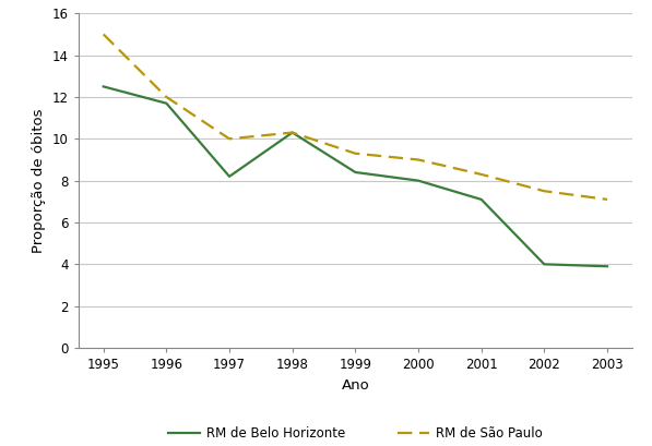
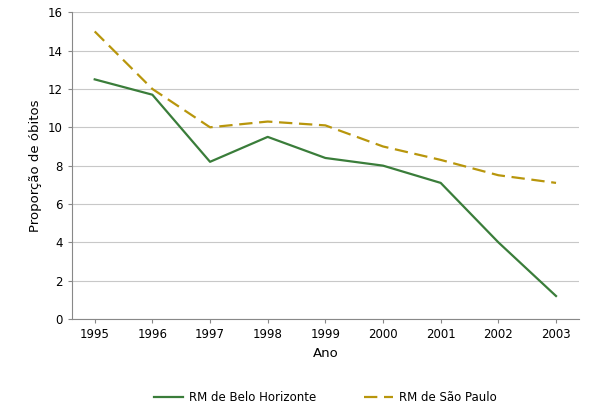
RM de Belo Horizonte/1998: 10.3 -> 9.5
RM de São Paulo/1999: 9.3 -> 10.1
RM de Belo Horizonte/2003: 3.9 -> 1.2
